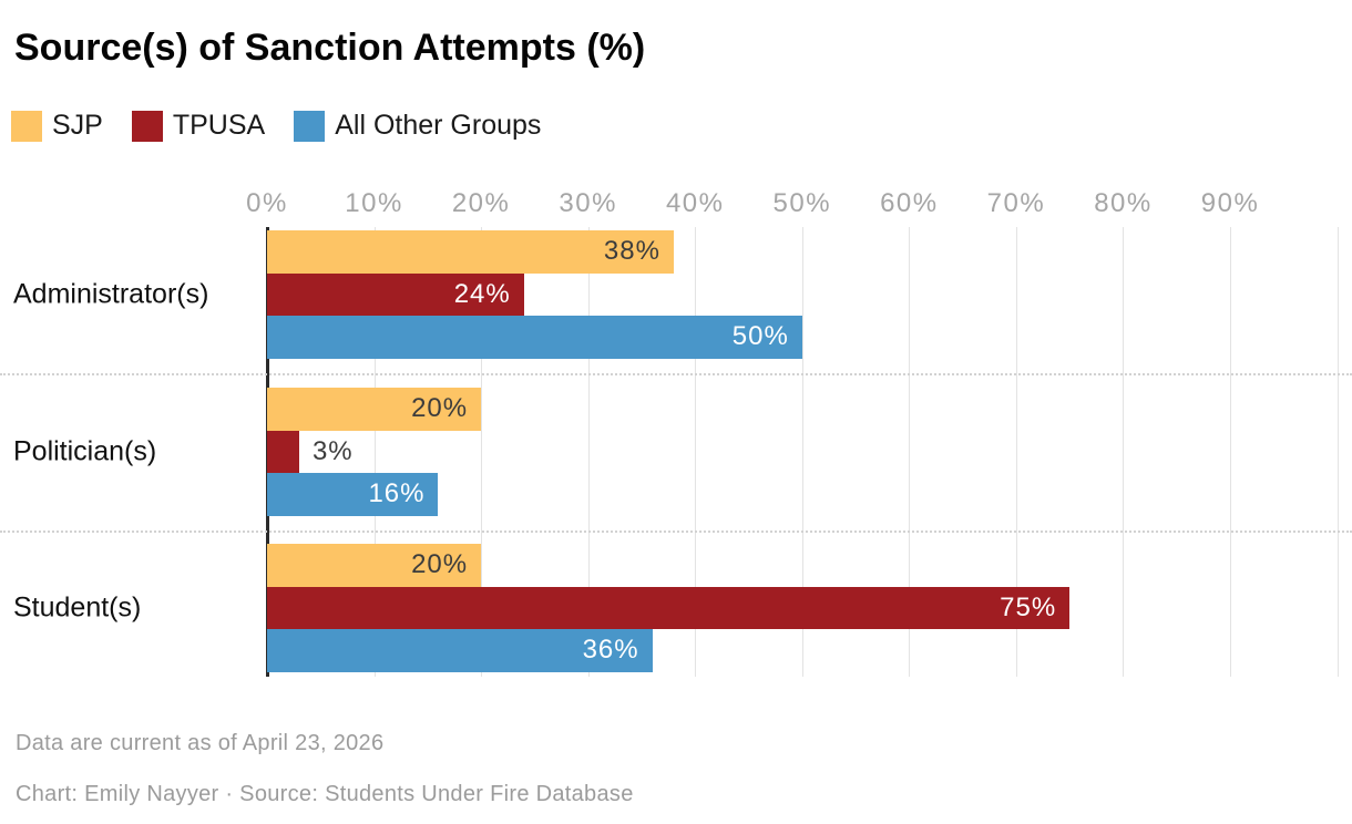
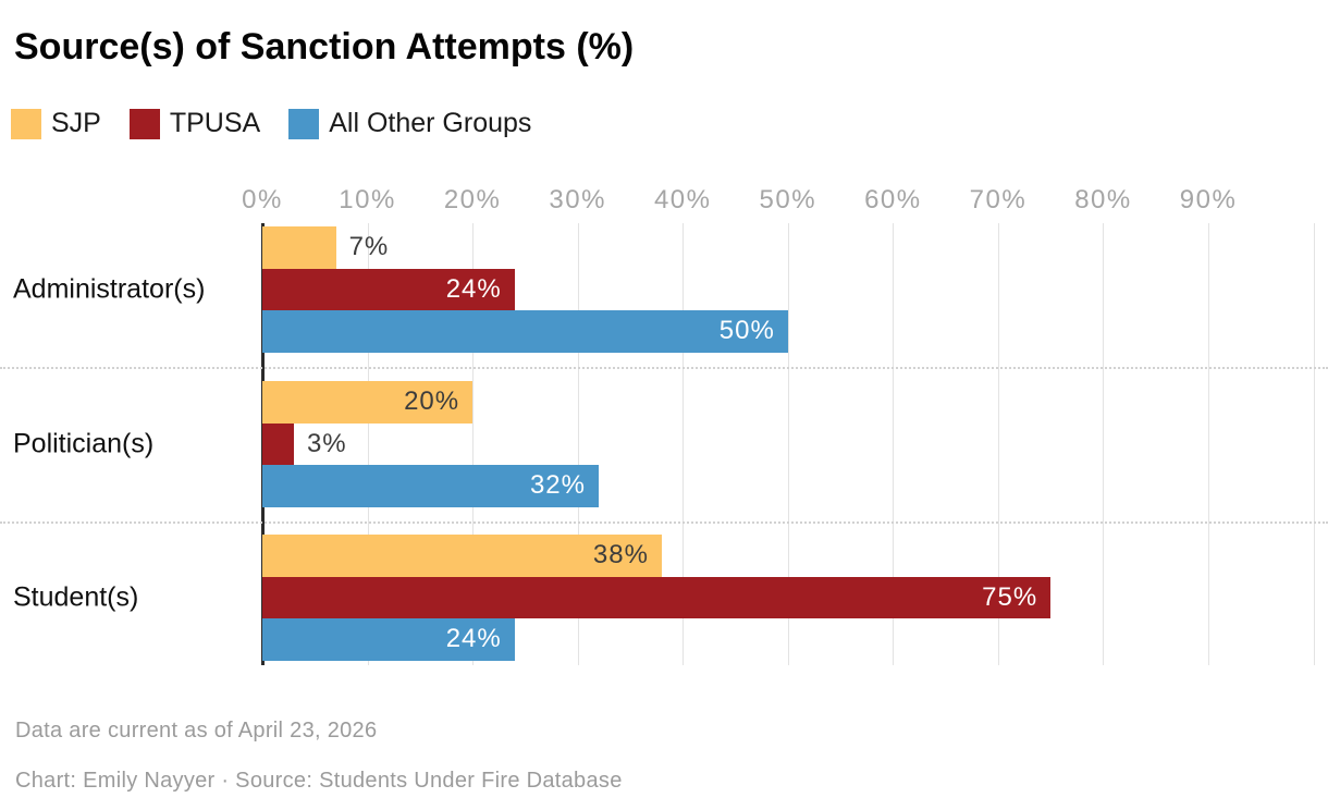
SJP/Administrator(s): 38% -> 7%
All Other Groups/Politician(s): 16% -> 32%
SJP/Student(s): 20% -> 38%
All Other Groups/Student(s): 36% -> 24%
